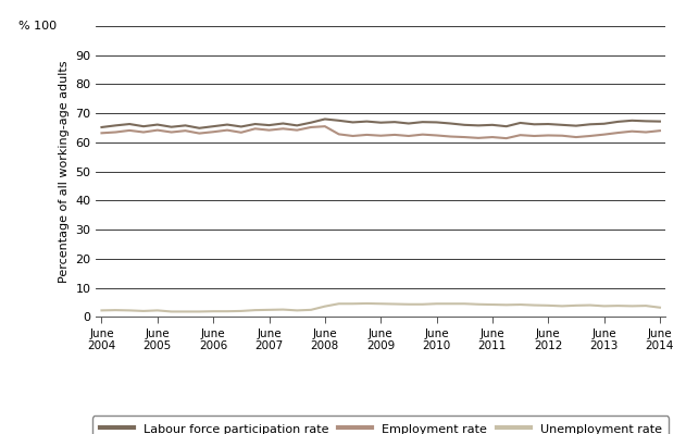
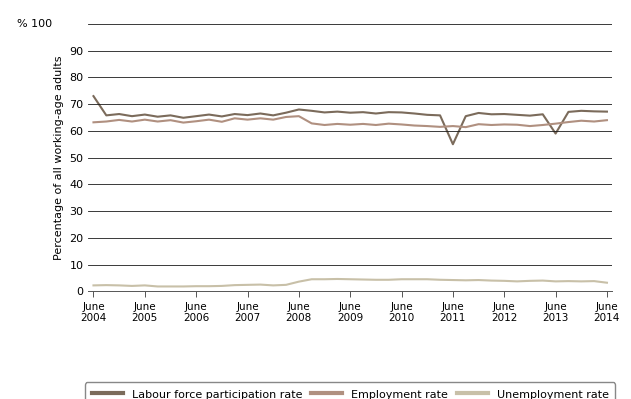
Labour force participation rate/June 2004: 65.2 -> 73.0
Labour force participation rate/June 2011: 66.0 -> 55.0
Labour force participation rate/June 2013: 66.4 -> 59.0
